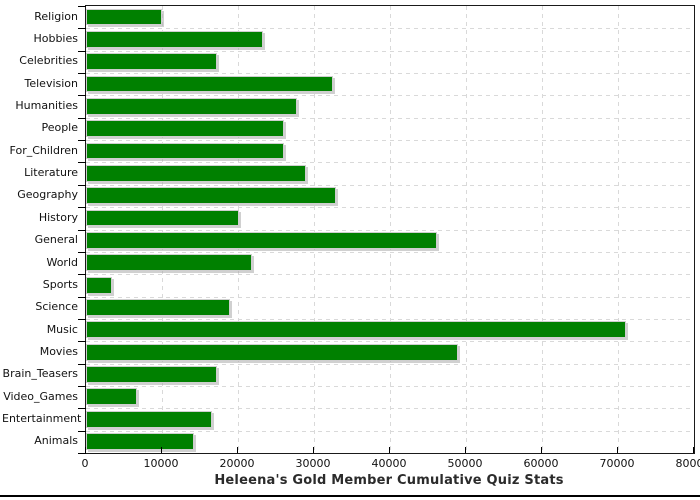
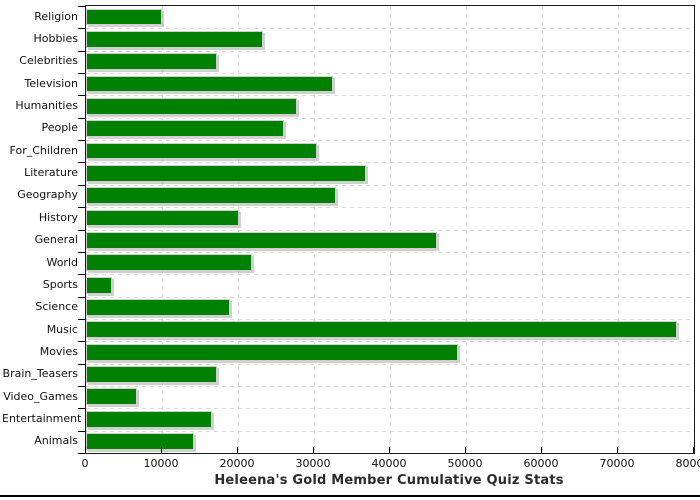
For_Children: 26000 -> 30000
Literature: 29000 -> 37000
Music: 71000 -> 78000
